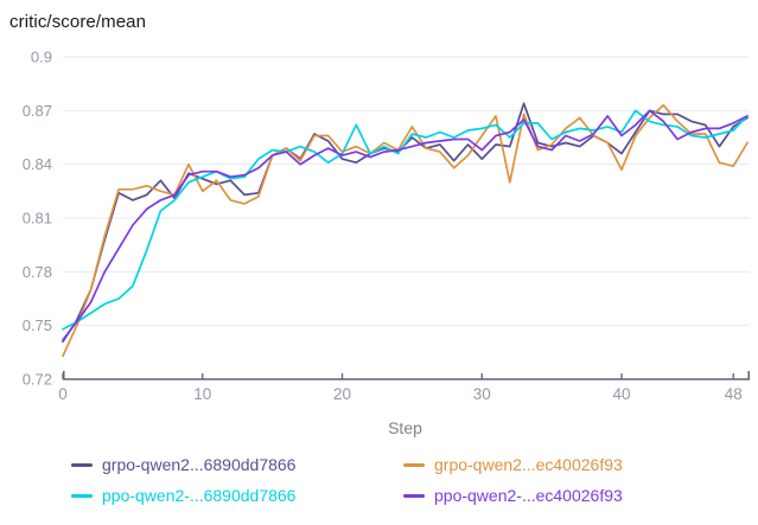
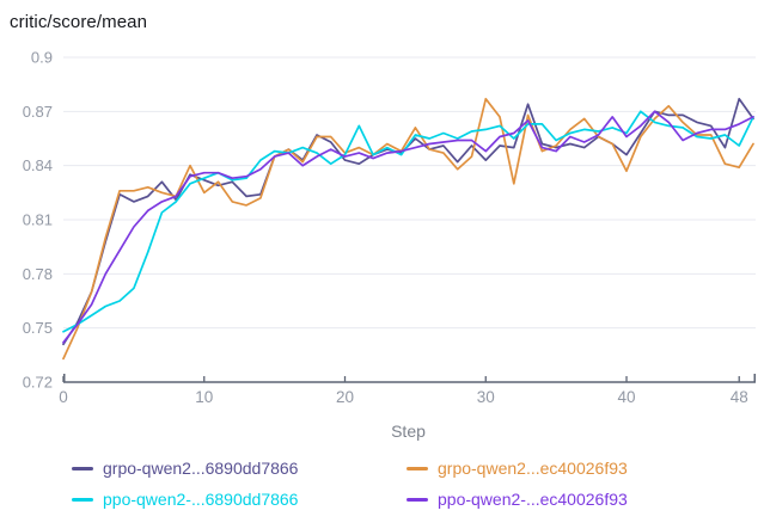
grpo-qwen2...ec40026f93/30: 0.856 -> 0.877
grpo-qwen2...6890dd7866/48: 0.861 -> 0.877
ppo-qwen2-...6890dd7866/48: 0.859 -> 0.851
